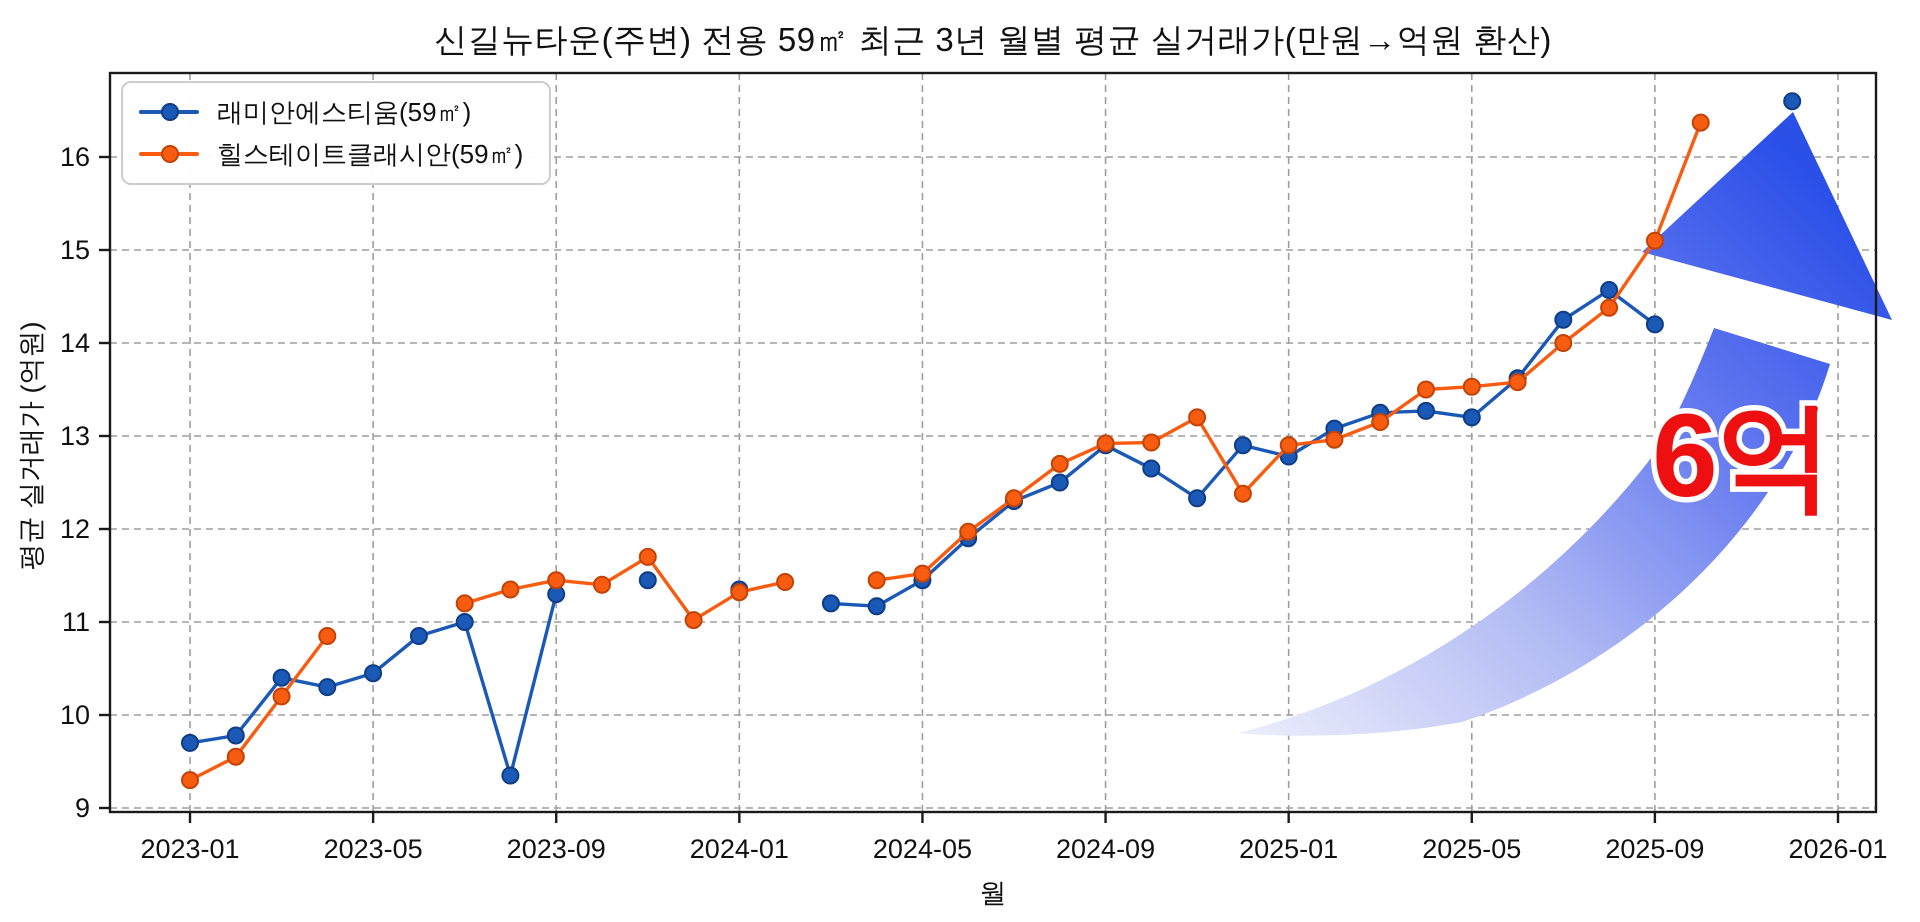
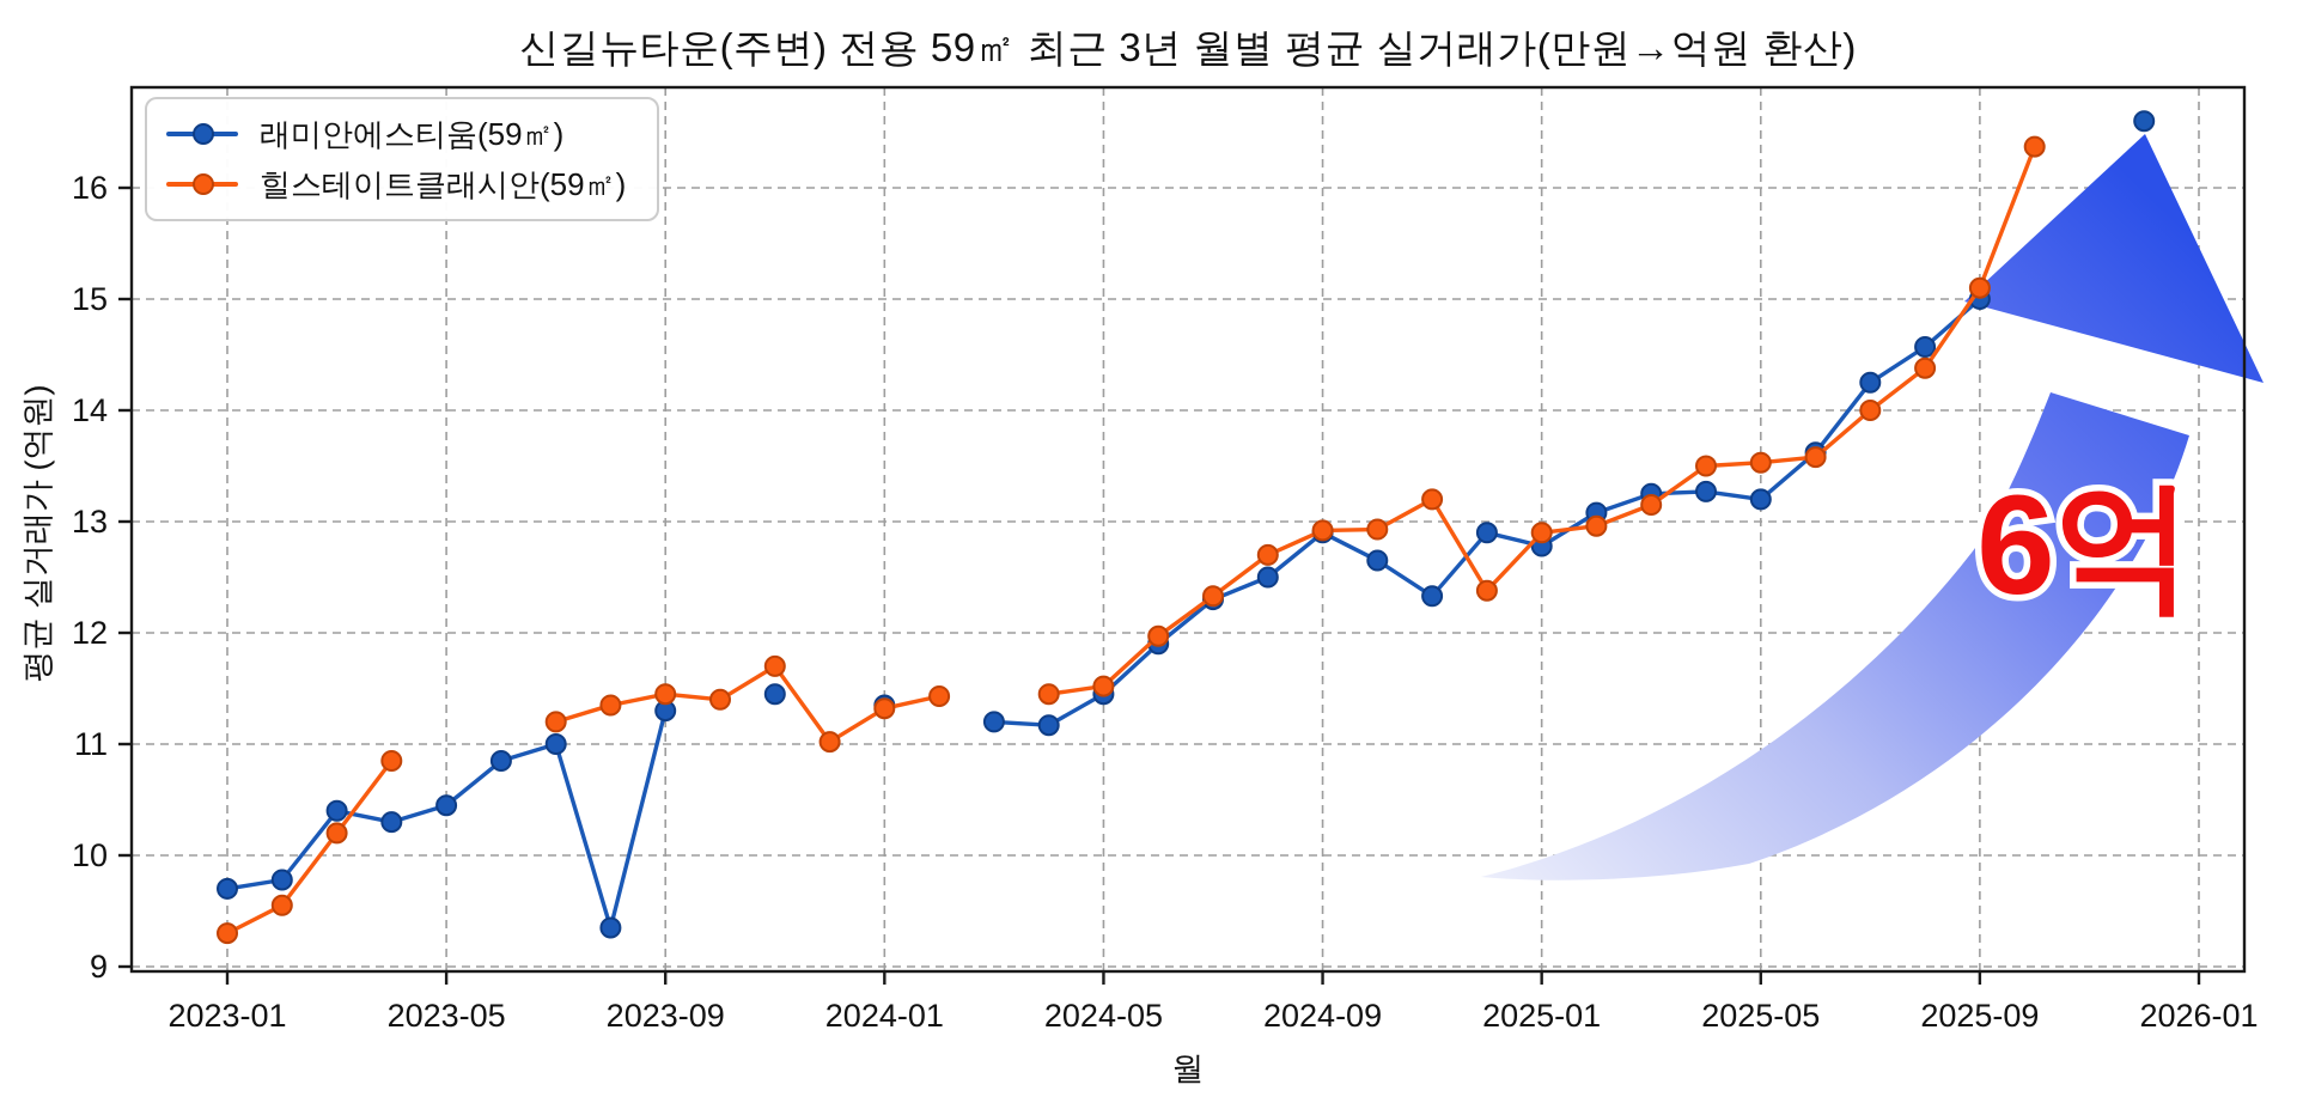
래미안에스티움(59㎡)/2025-09: 14.2 -> 15.0
